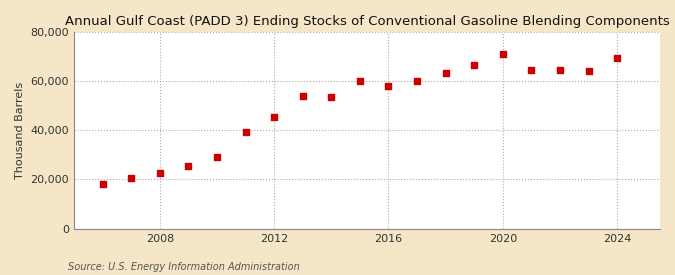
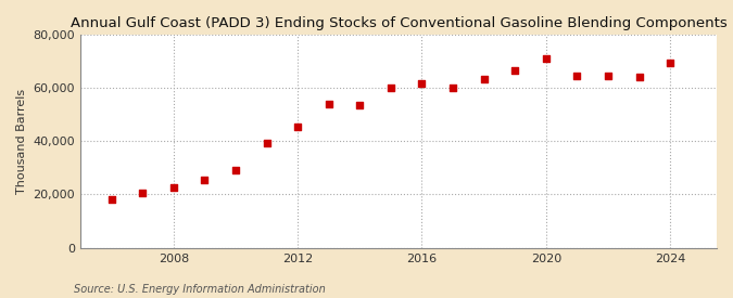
2016: 58,000 -> 61,500
